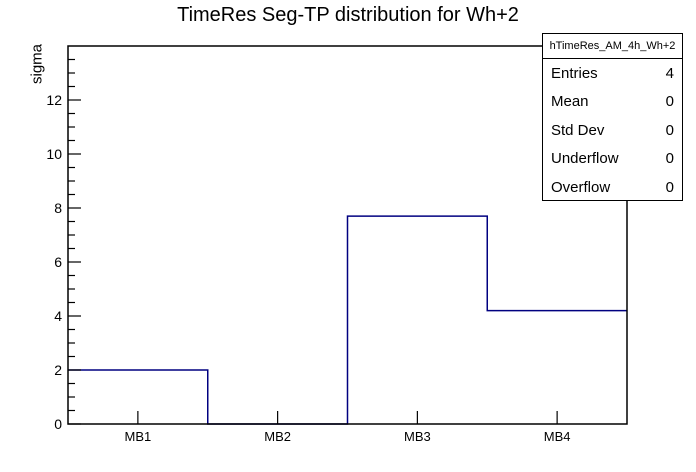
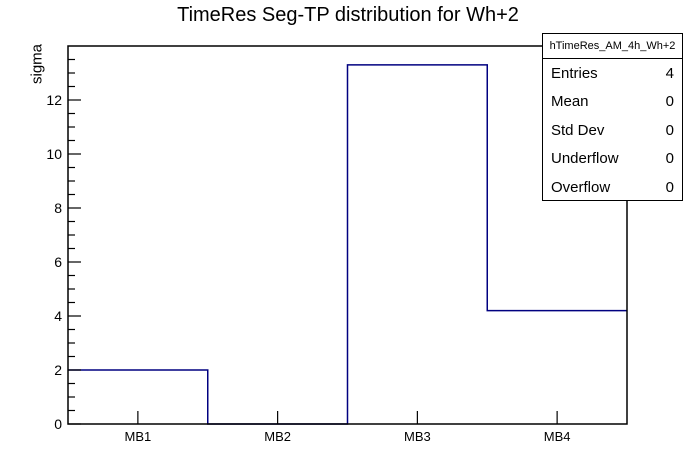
MB3: 7.7 -> 13.3
